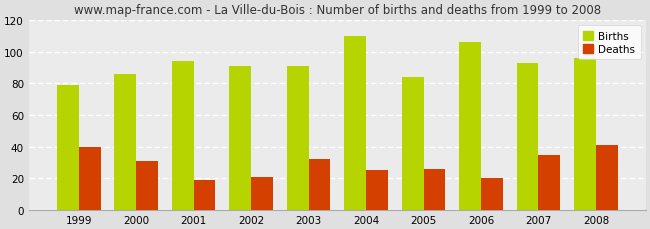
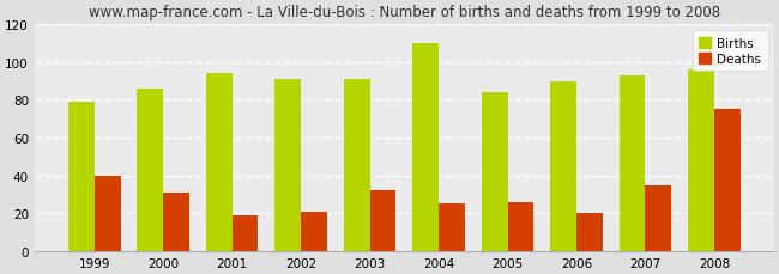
Births/2006: 106 -> 90
Deaths/2008: 41 -> 75
